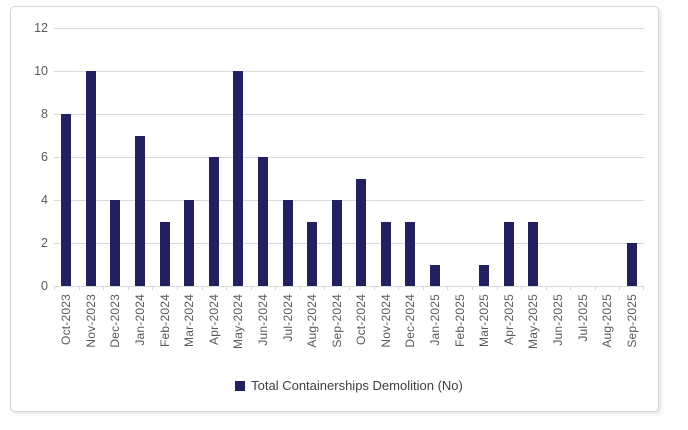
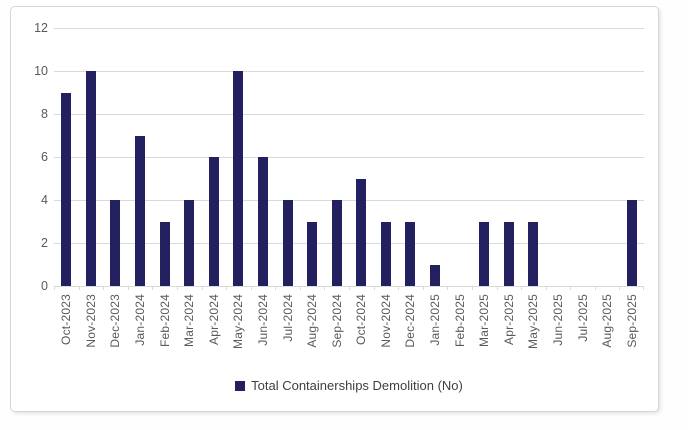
Oct-2023: 8 -> 9
Mar-2025: 1 -> 3
Sep-2025: 2 -> 4
